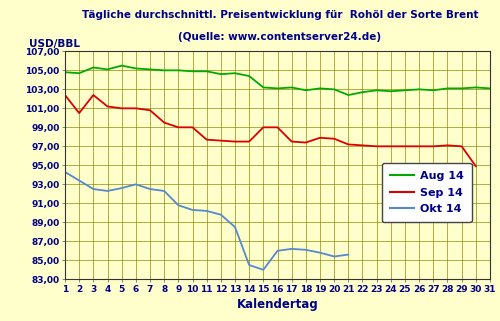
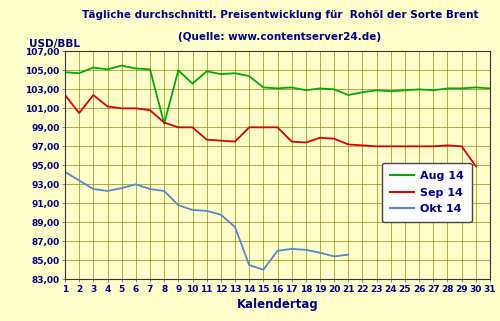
Aug 14/8: 105,0 -> 99,4
Aug 14/10: 104,9 -> 103,6
Sep 14/14: 97,5 -> 99,0
